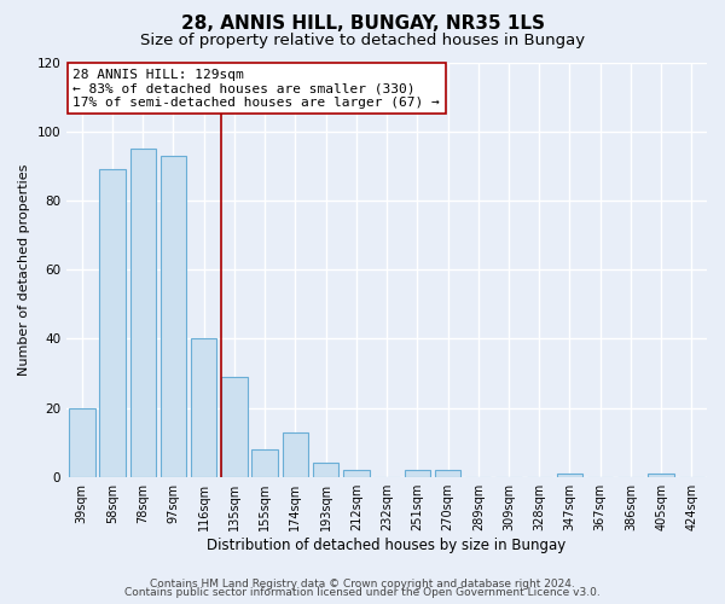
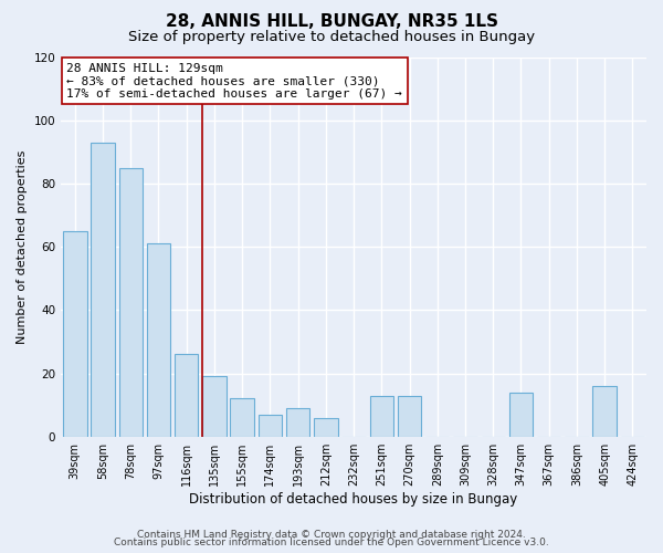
39sqm: 20 -> 65
58sqm: 89 -> 93
78sqm: 95 -> 85
97sqm: 93 -> 61
116sqm: 40 -> 26
135sqm: 29 -> 19
155sqm: 8 -> 12
174sqm: 13 -> 7
193sqm: 4 -> 9
212sqm: 2 -> 6
251sqm: 2 -> 13
270sqm: 2 -> 13
347sqm: 1 -> 14
405sqm: 1 -> 16
